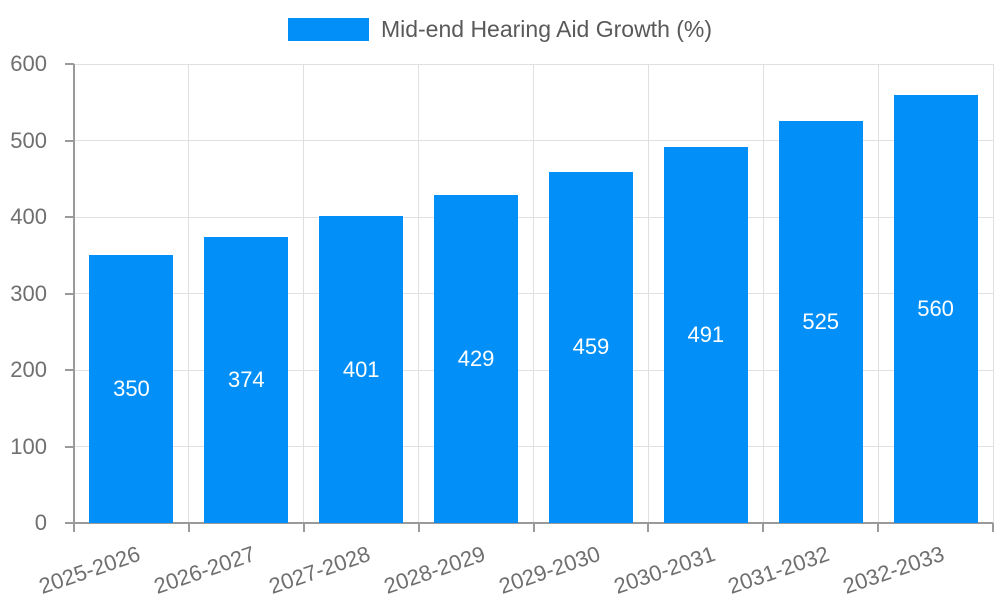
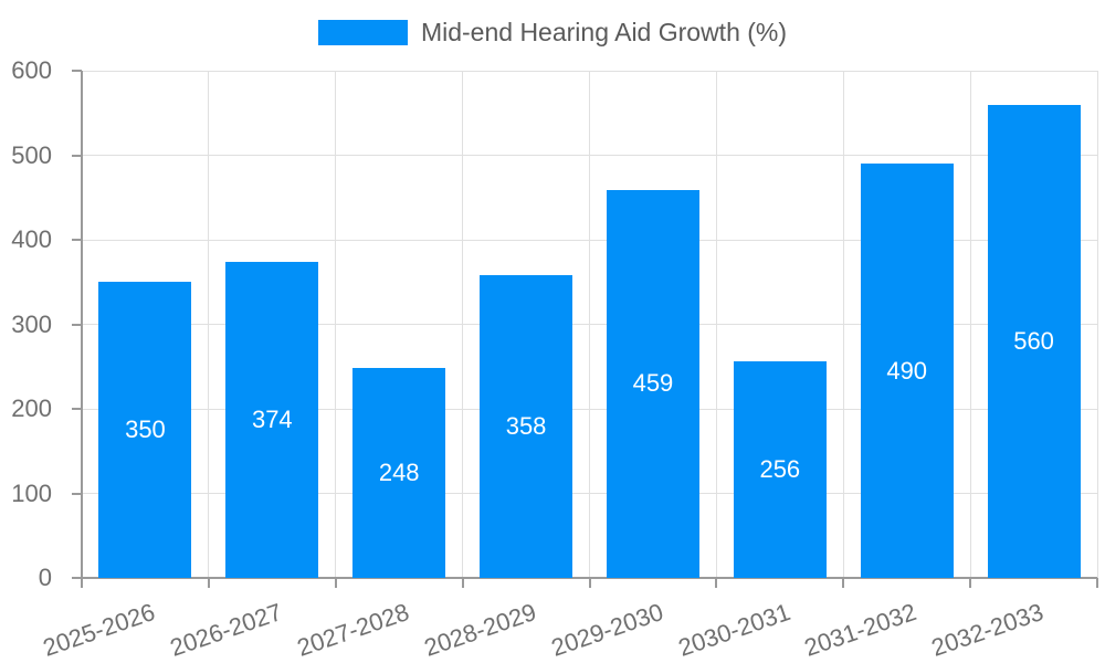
2027-2028: 401 -> 248
2028-2029: 429 -> 358
2030-2031: 491 -> 256
2031-2032: 525 -> 490
